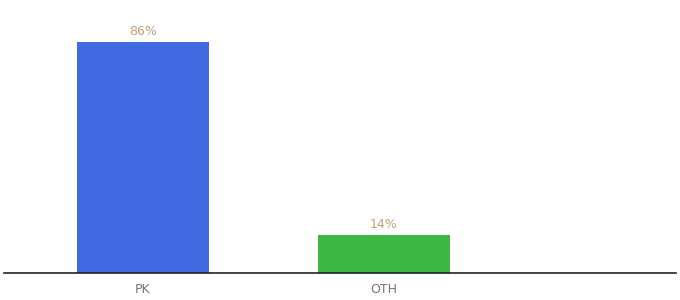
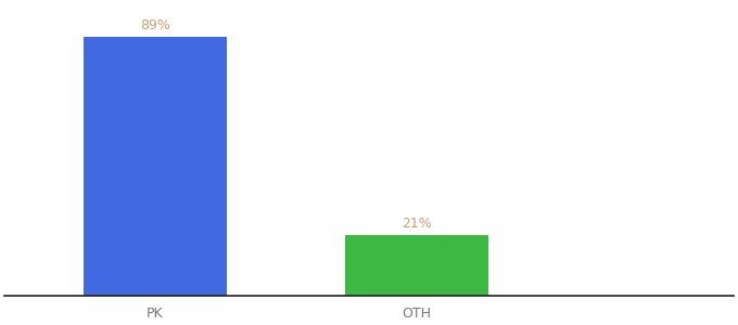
PK: 86% -> 89%
OTH: 14% -> 21%
